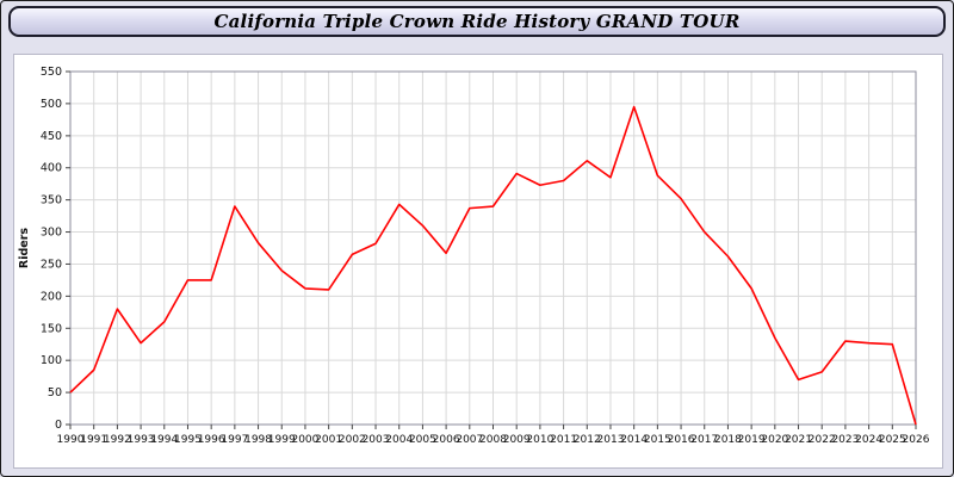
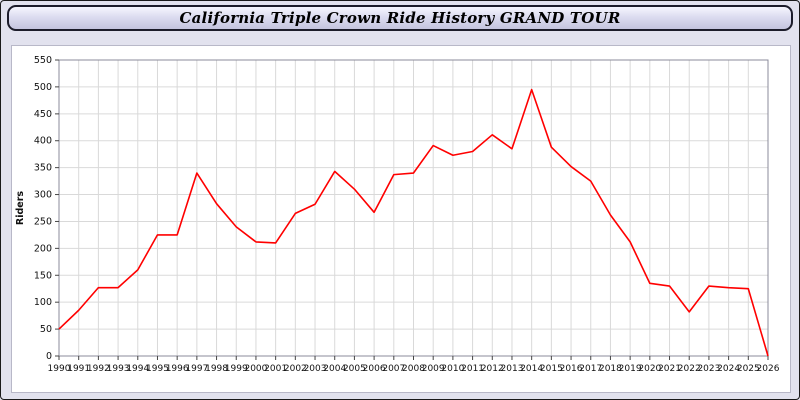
1992: 180 -> 130
2017: 300 -> 320
2021: 70 -> 130
